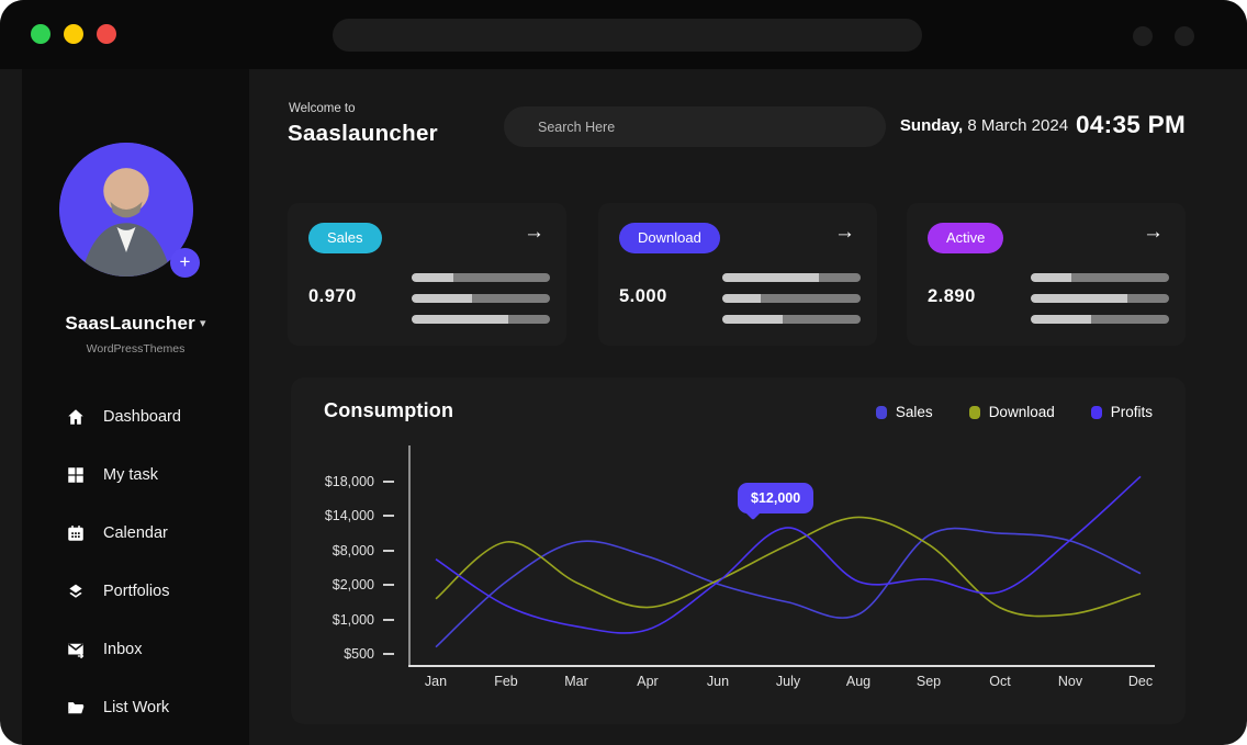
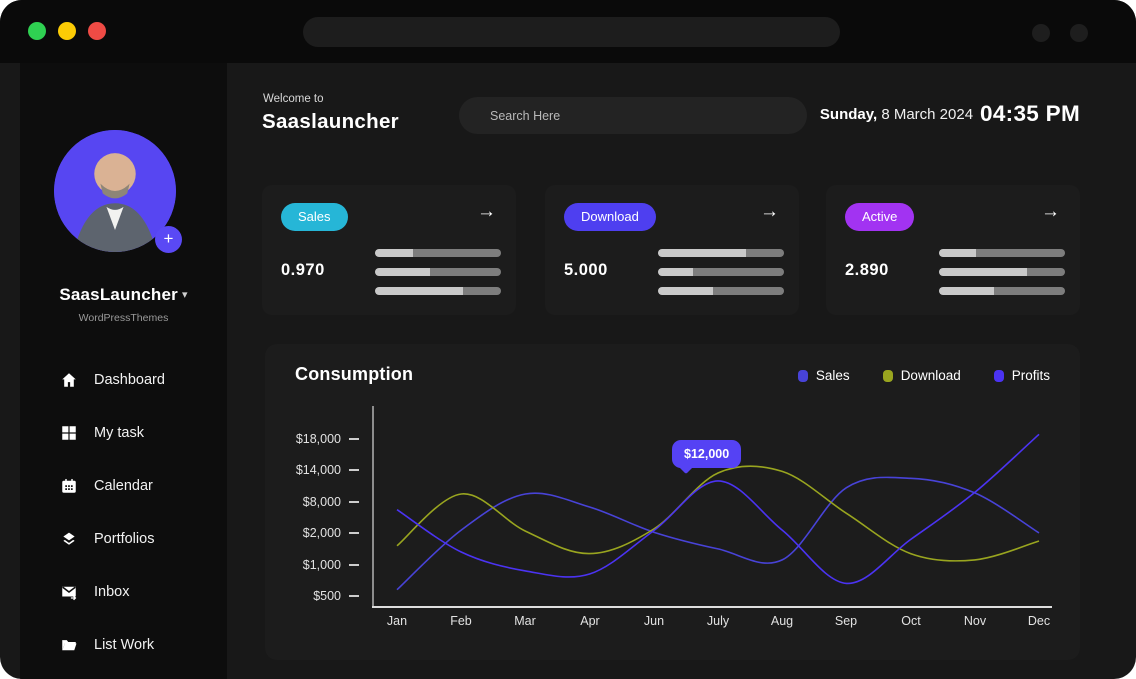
Download/July: $9000 -> $14000
Download/Sep: $9000 -> $6000
Profits/Sep: $3000 -> $1000
Sales/Oct: $11000 -> $12000
Sales/Dec: $4000 -> $2000
